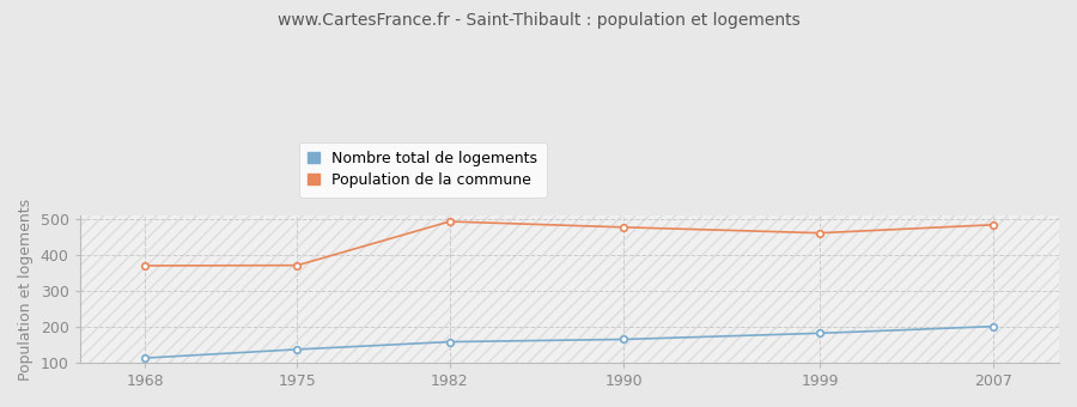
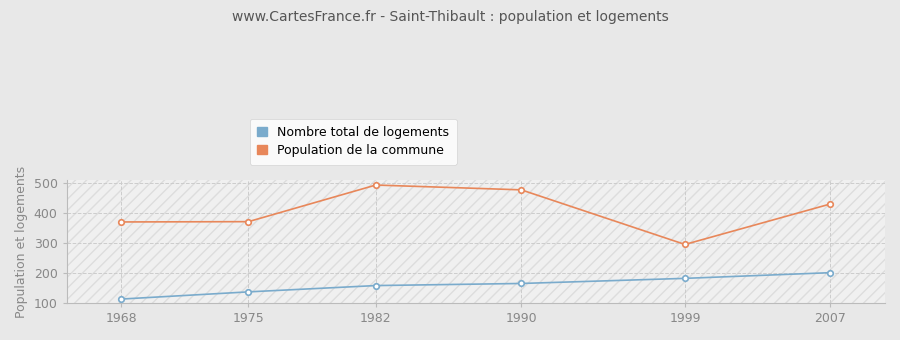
Population de la commune/1999: 461 -> 295
Population de la commune/2007: 484 -> 430
